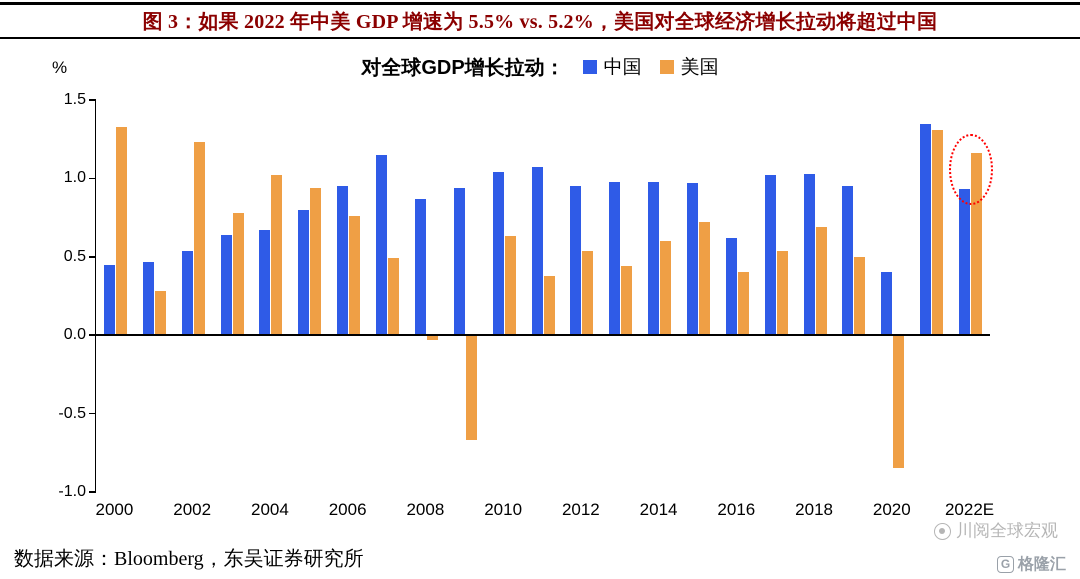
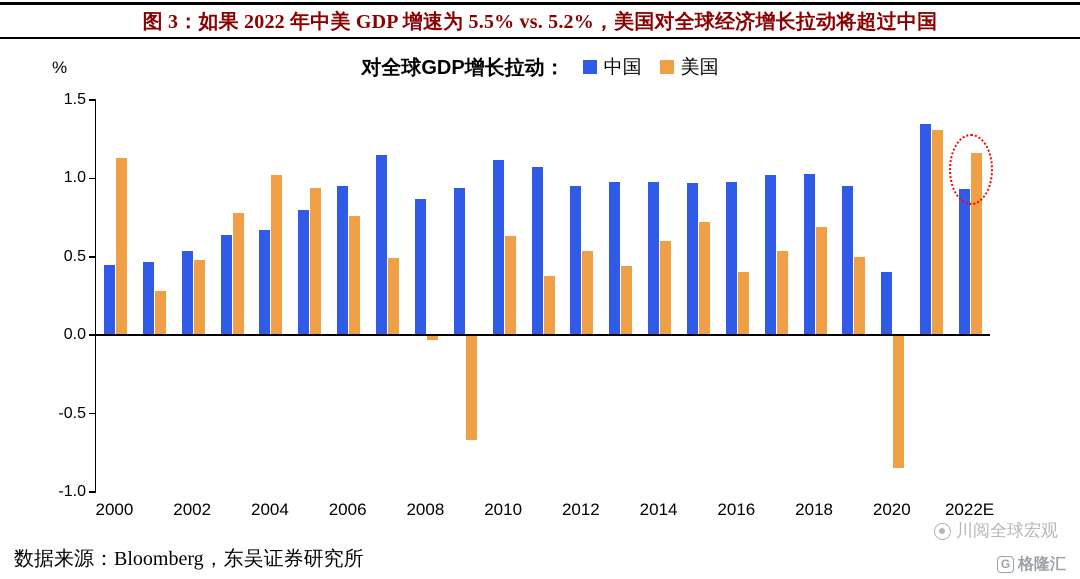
美国/2000: 1.33 -> 1.13
美国/2002: 1.23 -> 0.48
中国/2010: 1.04 -> 1.12
中国/2016: 0.62 -> 0.98
